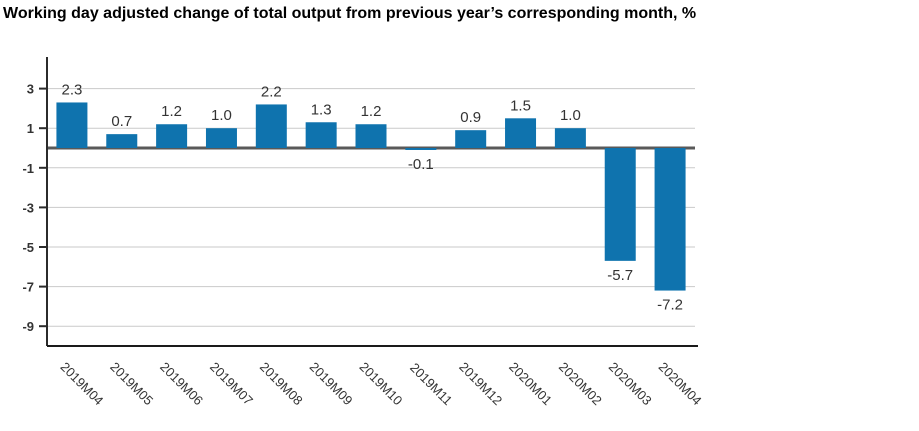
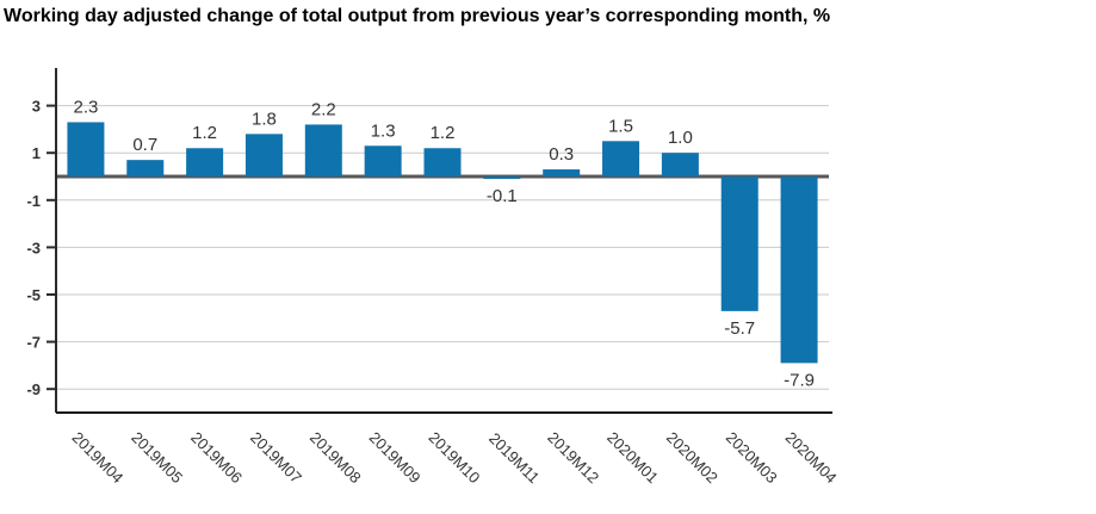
2019M07: 1.0 -> 1.8
2019M12: 0.9 -> 0.3
2020M04: -7.2 -> -7.9
